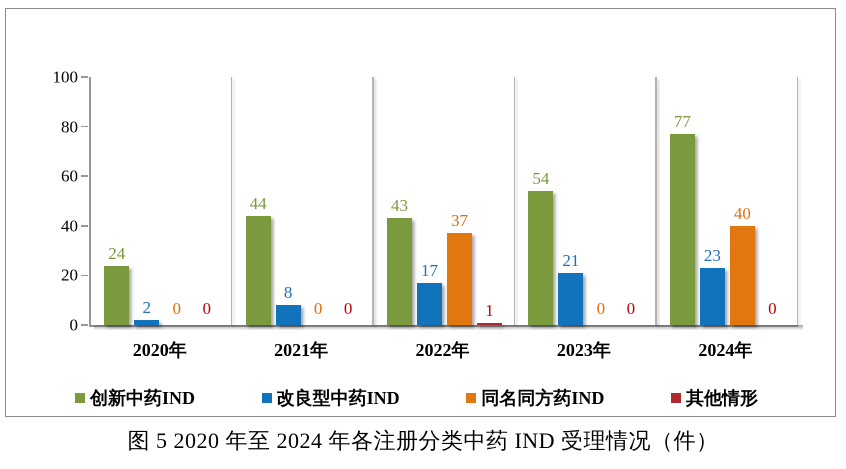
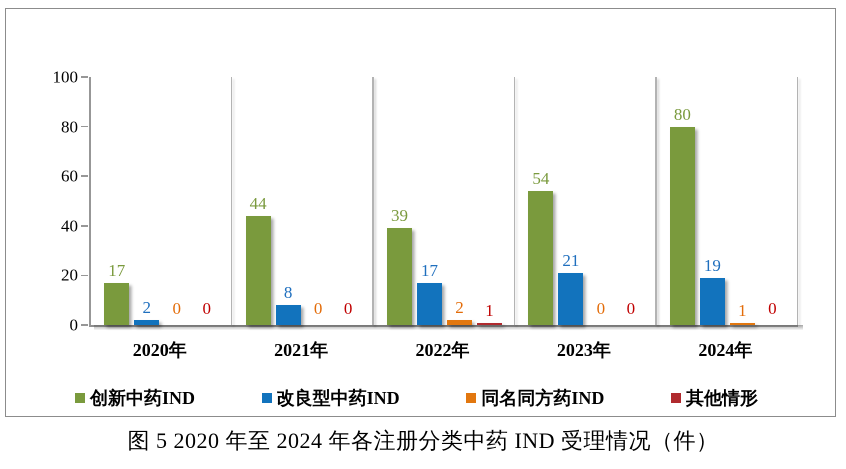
创新中药IND/2020年: 24 -> 17
创新中药IND/2022年: 43 -> 39
同名同方药IND/2022年: 37 -> 2
创新中药IND/2024年: 77 -> 80
改良型中药IND/2024年: 23 -> 19
同名同方药IND/2024年: 40 -> 1
